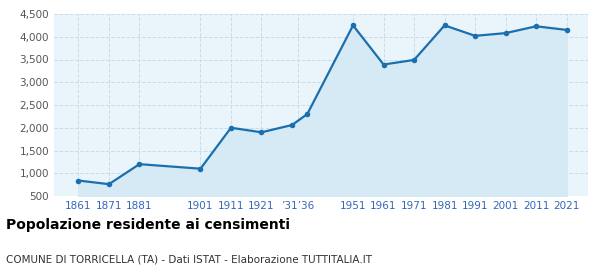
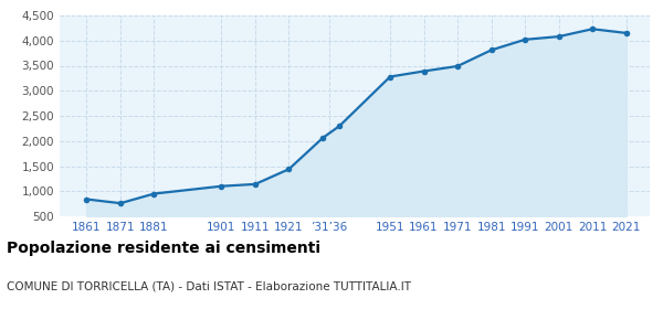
1881: 1,200 -> 950
1911: 2,000 -> 1,140
1921: 1,900 -> 1,440
1951: 4,250 -> 3,280
1981: 4,250 -> 3,810
